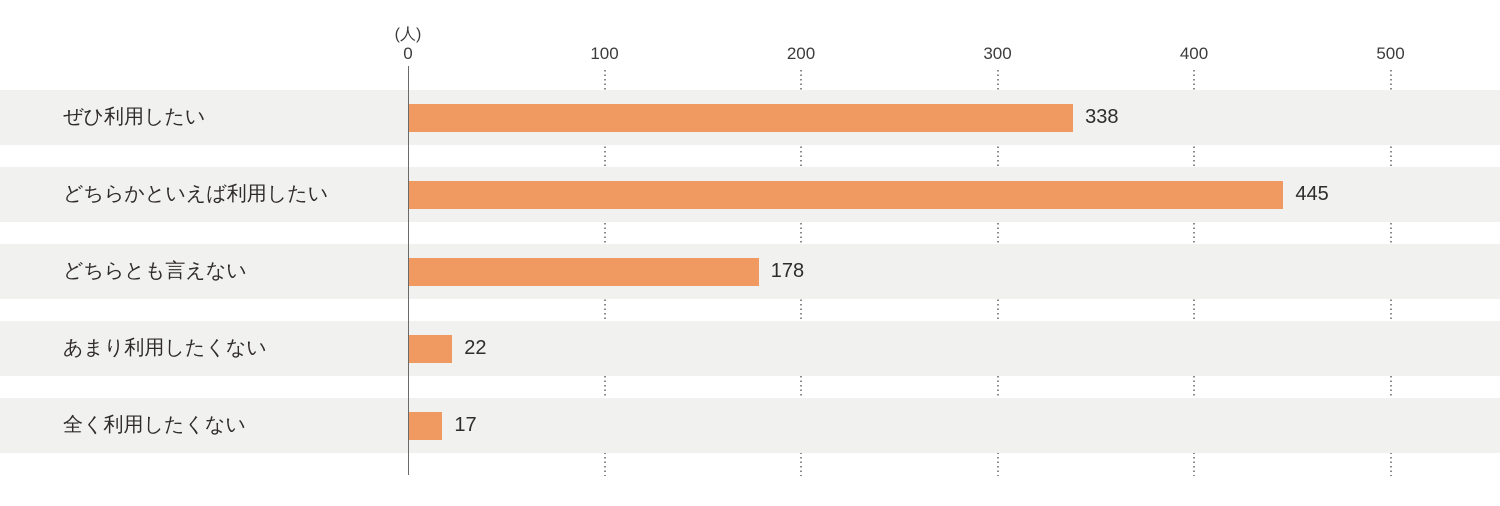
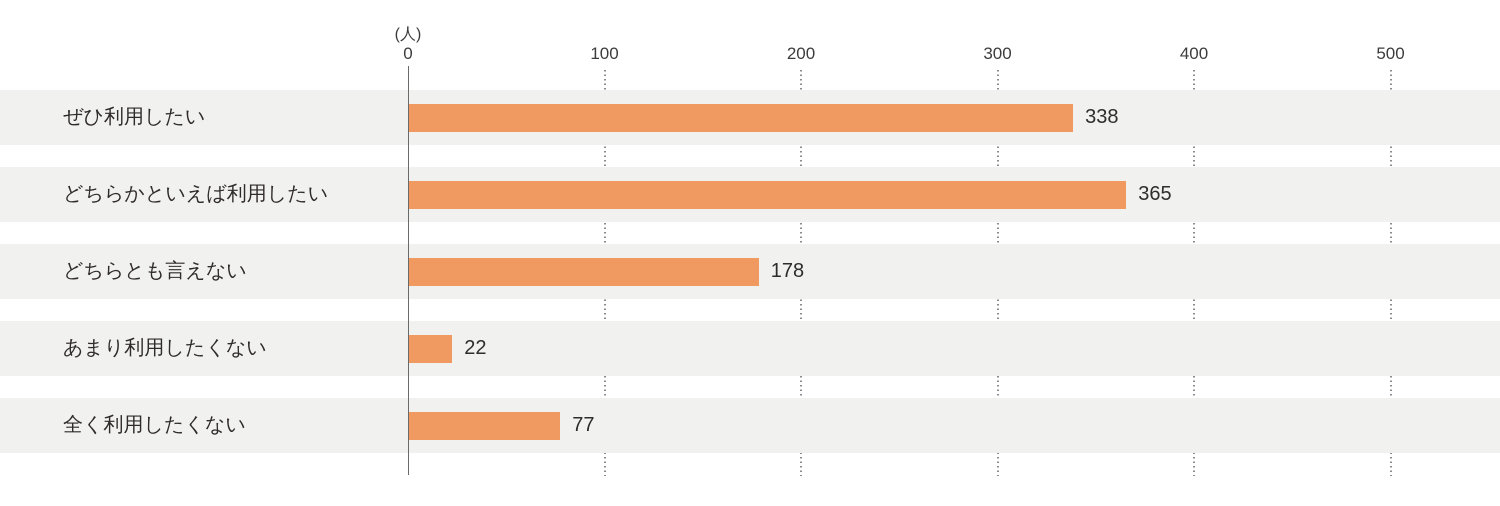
どちらかといえば利用したい: 445 -> 365
全く利用したくない: 17 -> 77
